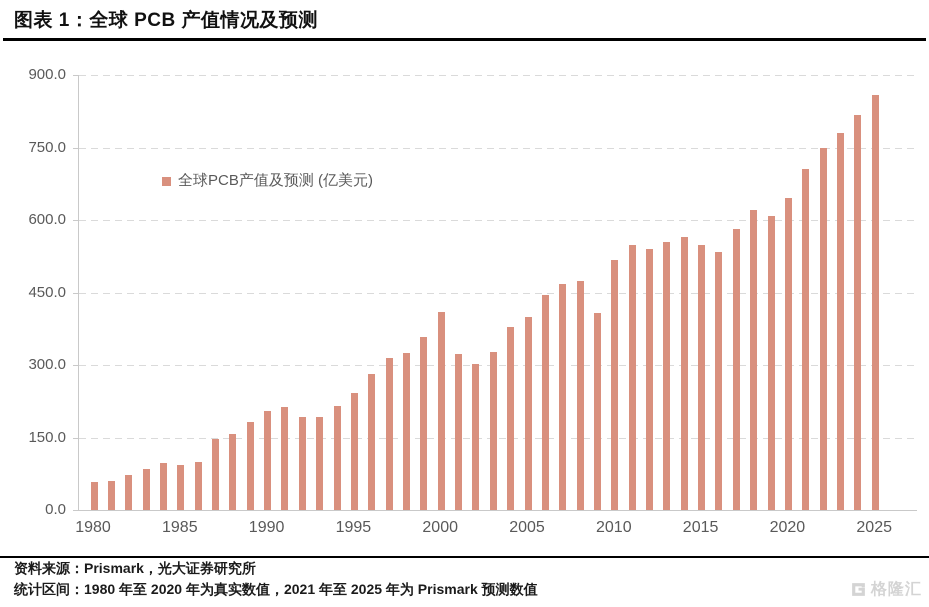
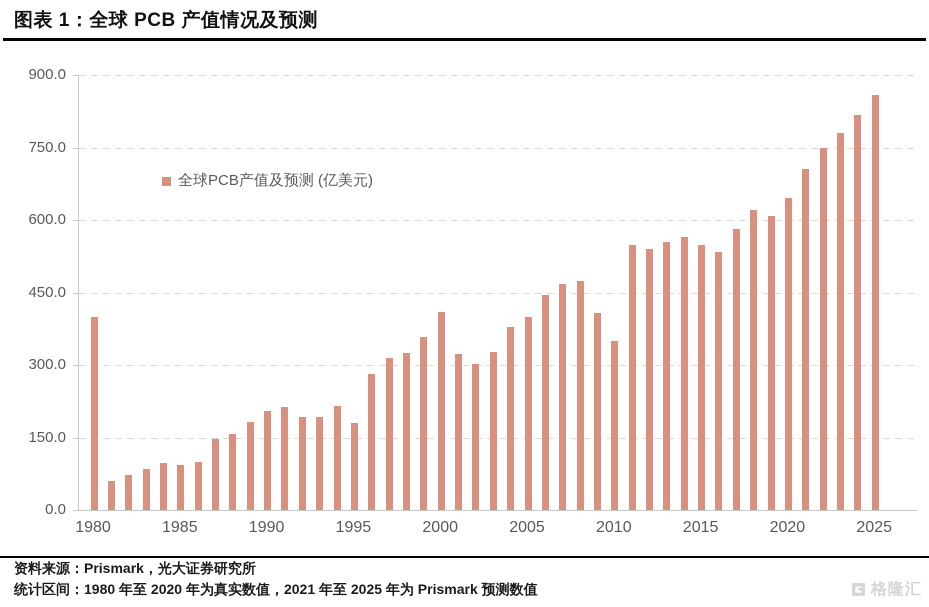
1980: 60 -> 400
1995: 240 -> 180
2010: 520 -> 350
